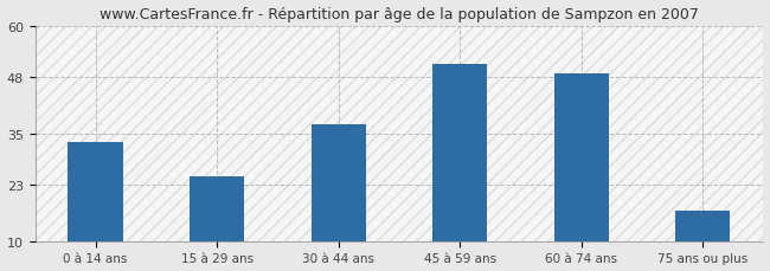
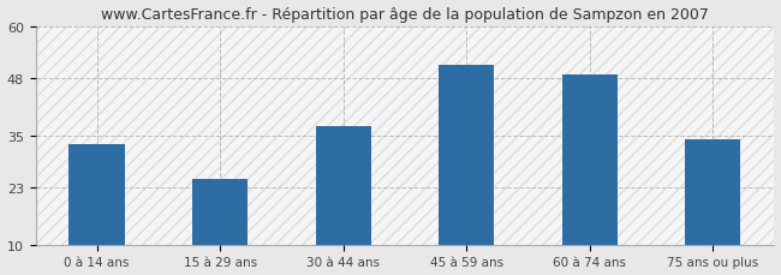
75 ans ou plus: 17 -> 34
